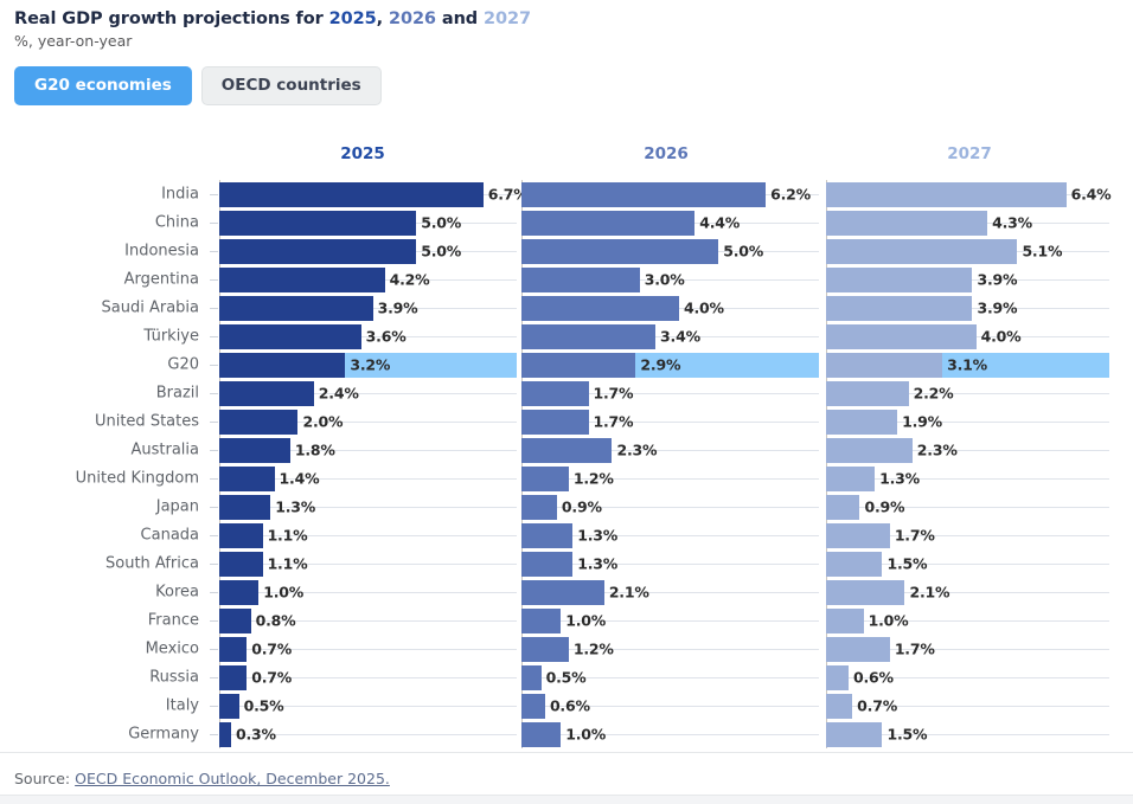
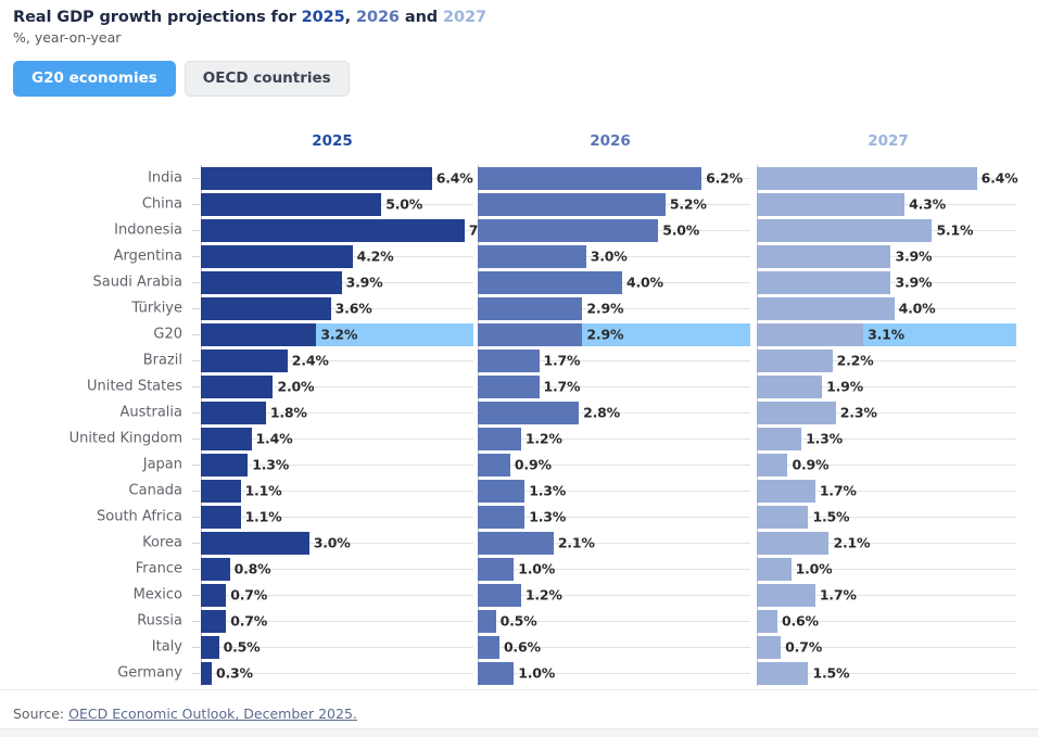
2025/India: 6.7% -> 6.4%
2026/China: 4.4% -> 5.2%
2025/Indonesia: 5.0% -> 7.3%
2026/Türkiye: 3.4% -> 2.9%
2026/Australia: 2.3% -> 2.8%
2025/Korea: 1.0% -> 3.0%
